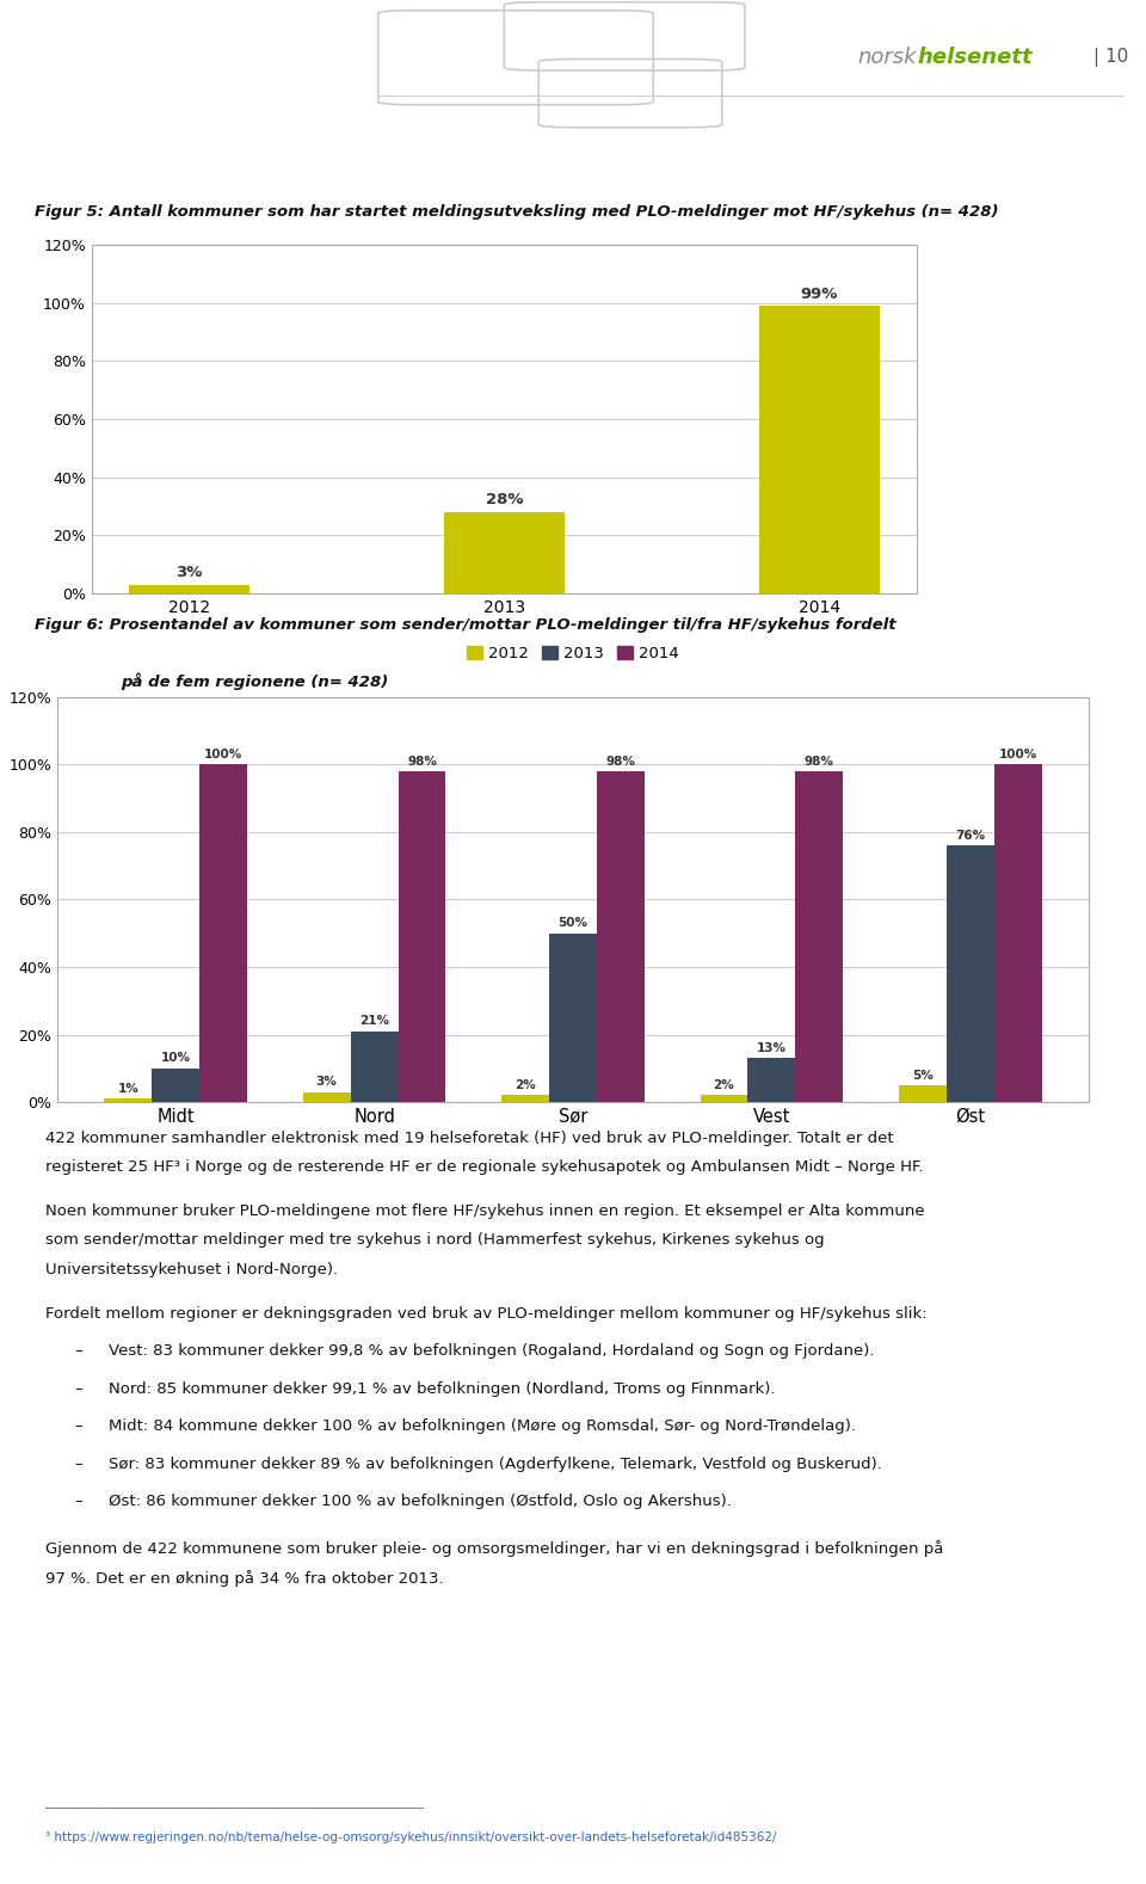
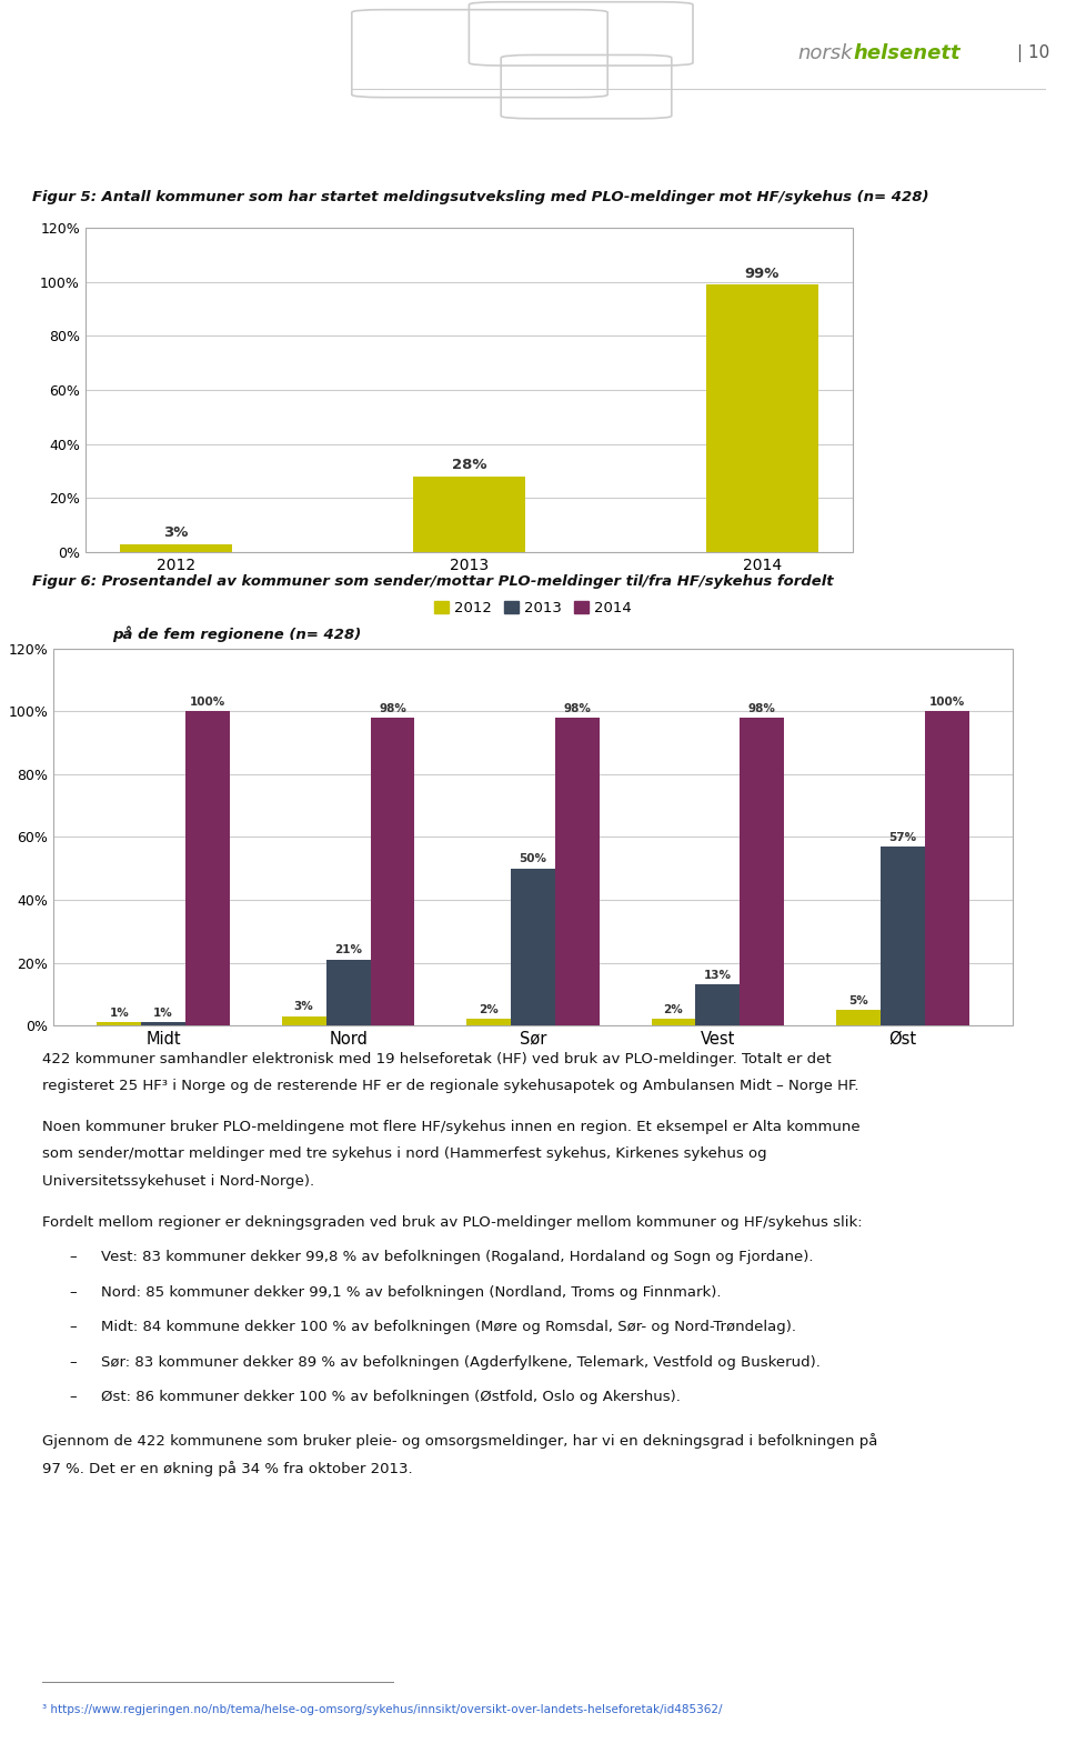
2013/Midt: 10% -> 1%
2013/Øst: 76% -> 57%
